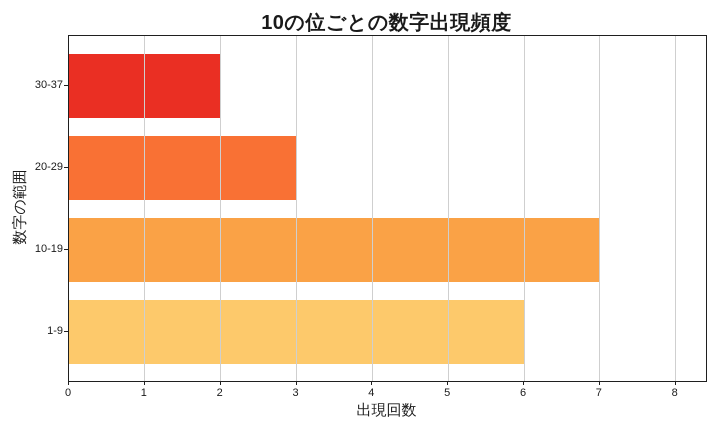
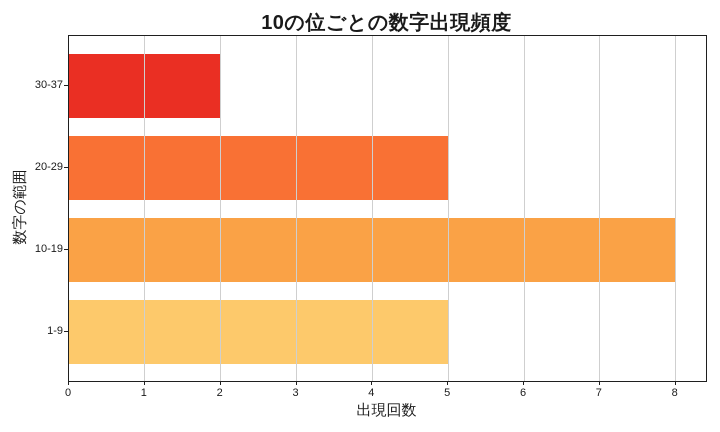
20-29: 3 -> 5
10-19: 7 -> 8
1-9: 6 -> 5
